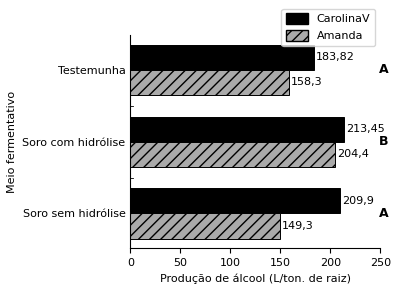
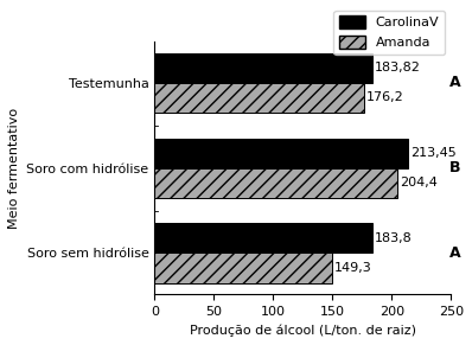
Amanda/Testemunha: 158,3 -> 176,2
CarolinaV/Soro sem hidrólise: 209,9 -> 183,8
